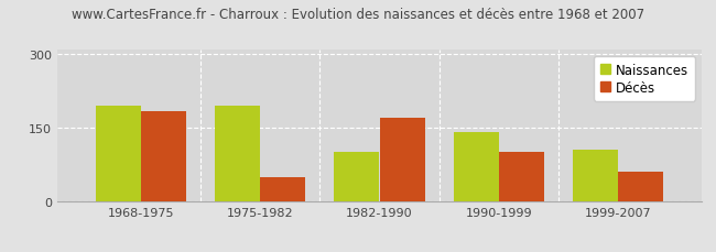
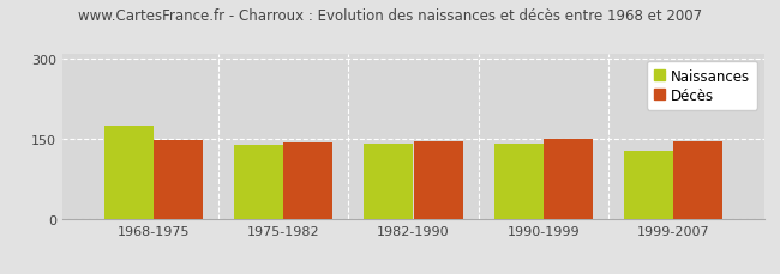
Naissances/1968-1975: 195 -> 175
Décès/1968-1975: 185 -> 148
Naissances/1975-1982: 195 -> 140
Décès/1975-1982: 50 -> 144
Naissances/1982-1990: 100 -> 141
Décès/1982-1990: 170 -> 147
Décès/1990-1999: 100 -> 150
Naissances/1999-2007: 105 -> 127
Décès/1999-2007: 60 -> 147
